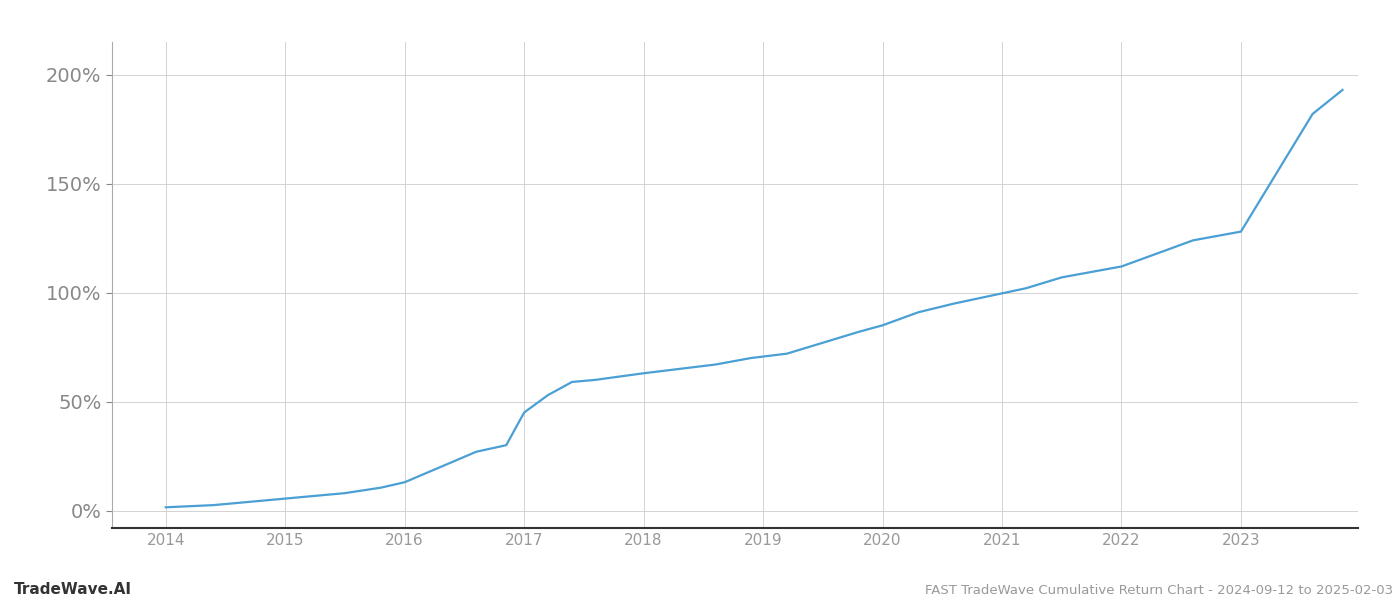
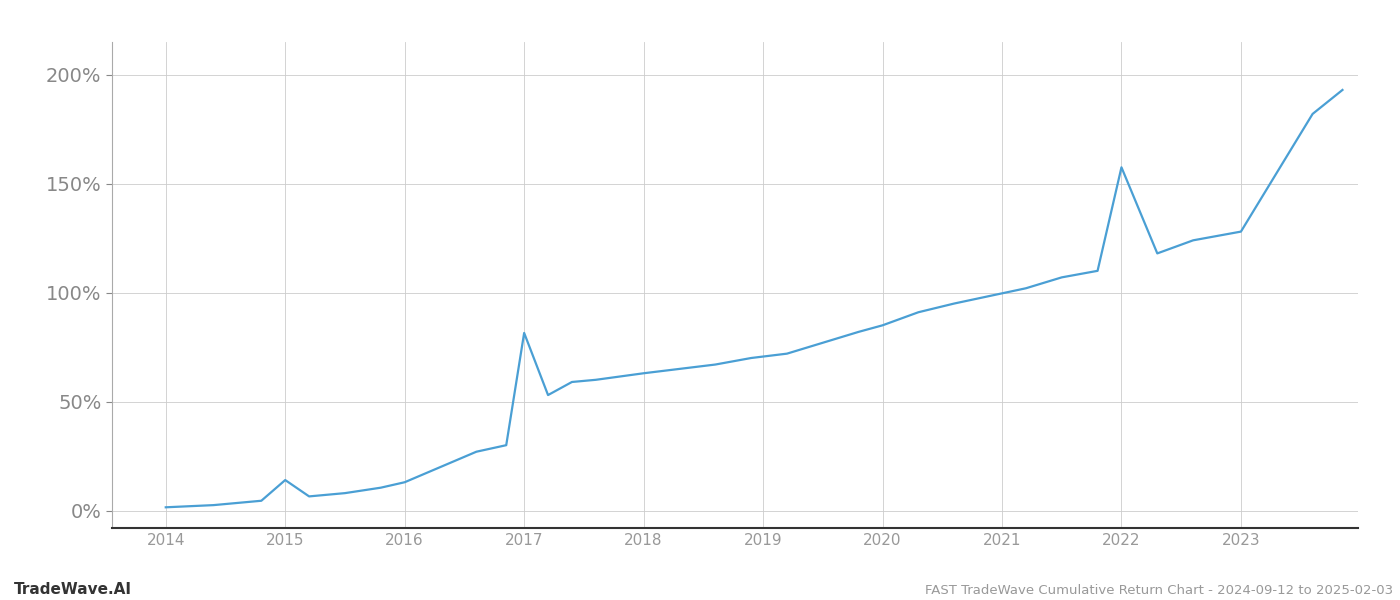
2015: 5.5% -> 14.0%
2017: 45.0% -> 81.5%
2022: 112.0% -> 157.5%
